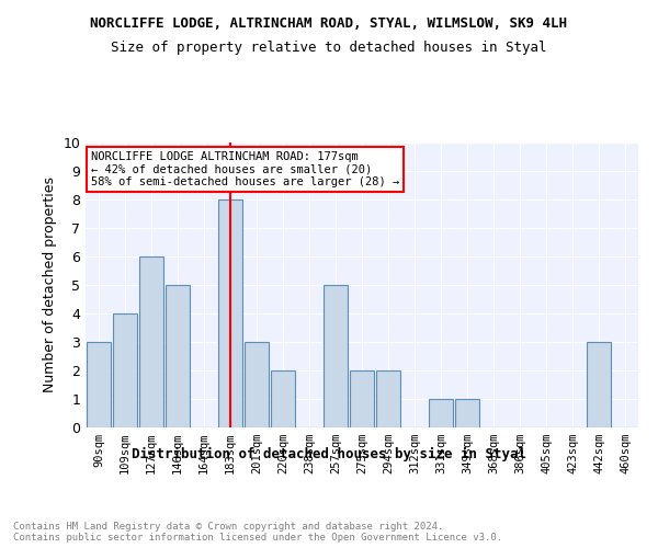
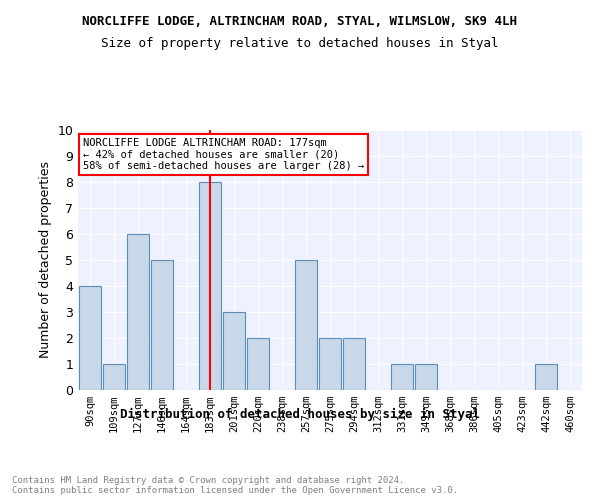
90sqm: 3 -> 4
109sqm: 4 -> 1
442sqm: 3 -> 1
